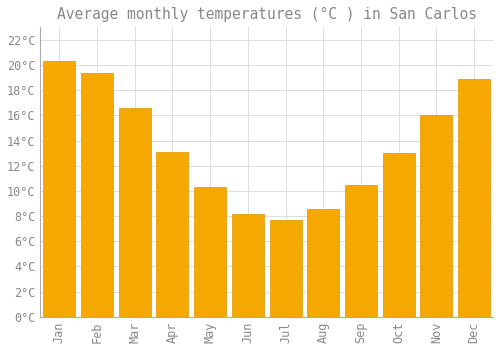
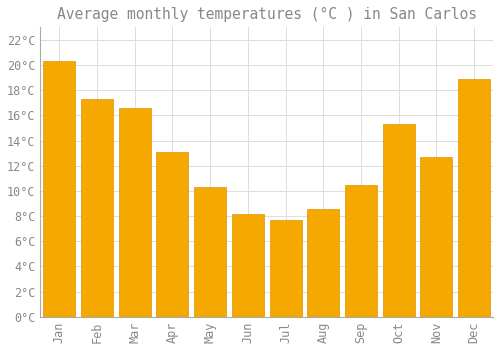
Feb: 19.4°C -> 17.3°C
Oct: 13.0°C -> 15.3°C
Nov: 16.0°C -> 12.7°C
